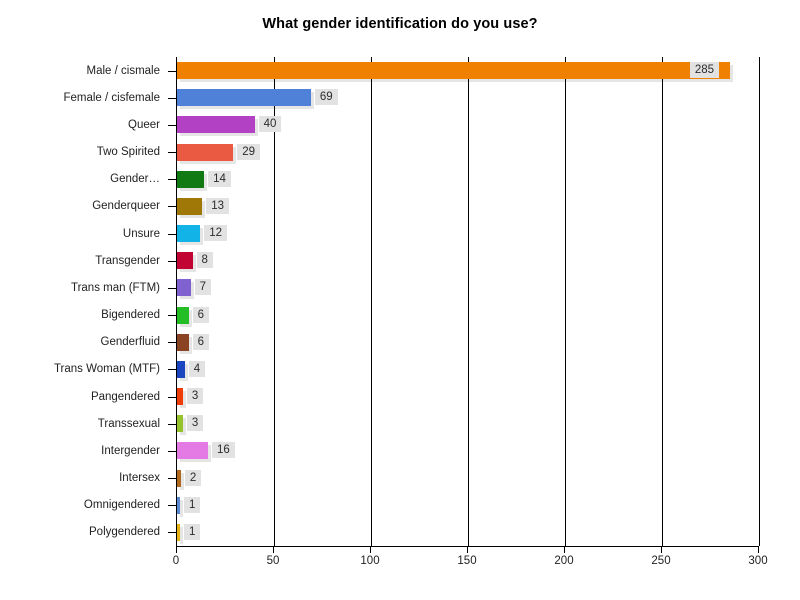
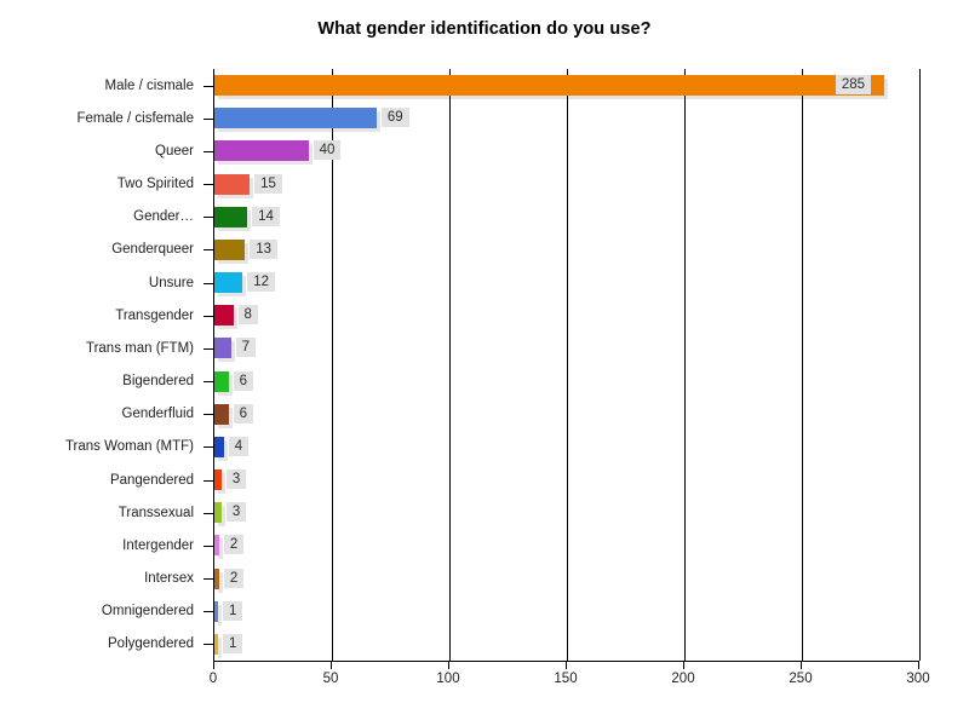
Two Spirited: 29 -> 15
Intergender: 16 -> 2
